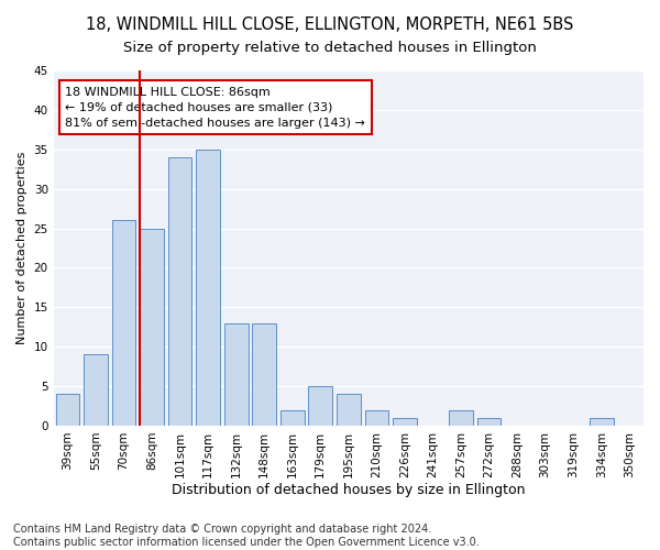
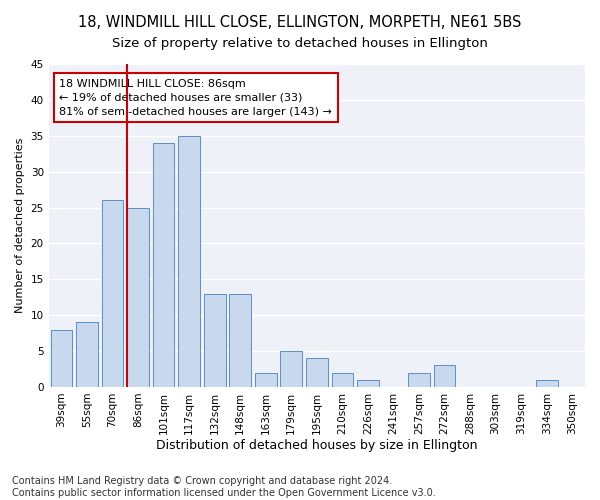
39sqm: 4 -> 8
272sqm: 1 -> 3
